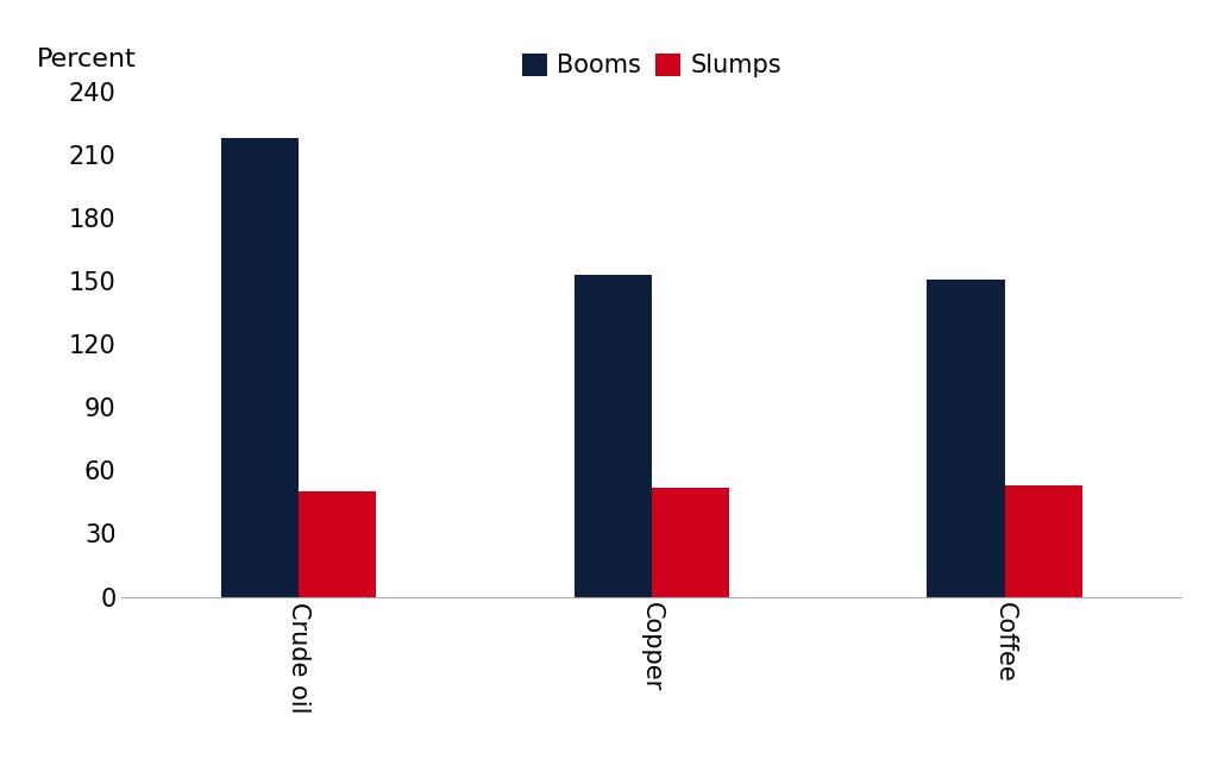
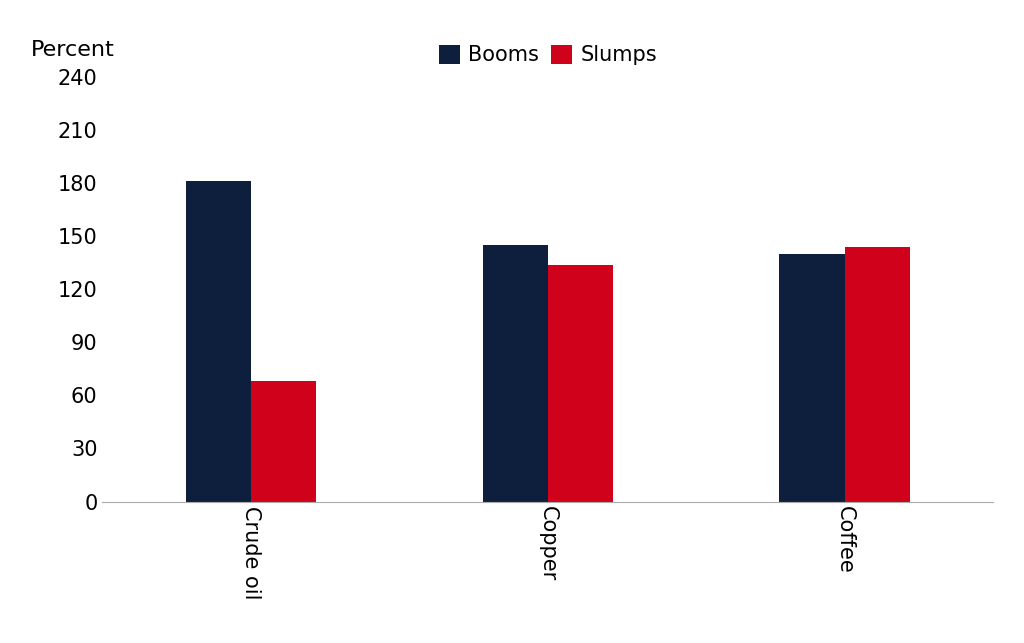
Booms/Crude oil: 218 -> 181
Slumps/Crude oil: 50 -> 68
Booms/Copper: 153 -> 145
Slumps/Copper: 52 -> 134
Booms/Coffee: 151 -> 140
Slumps/Coffee: 53 -> 144
